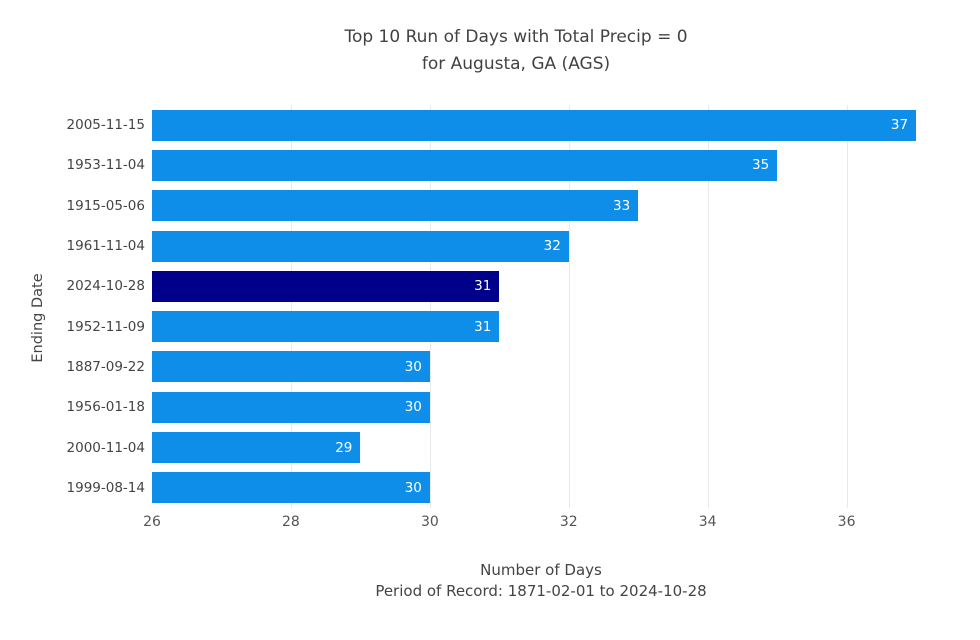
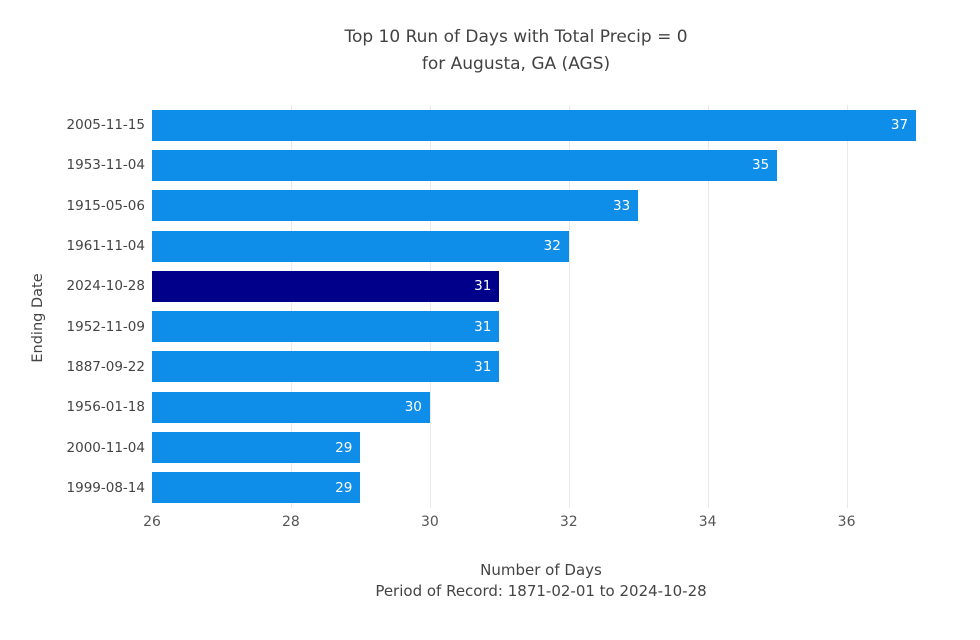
1887-09-22: 30 -> 31
1999-08-14: 30 -> 29
